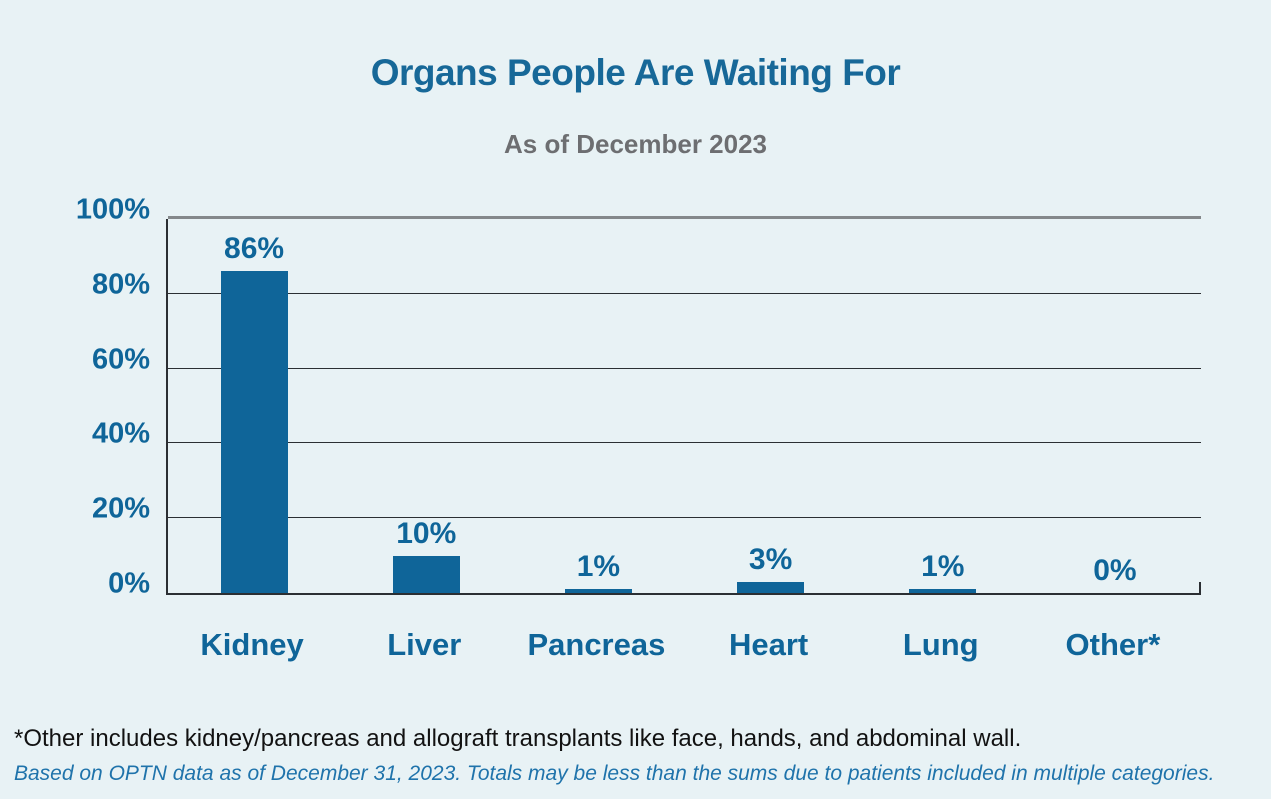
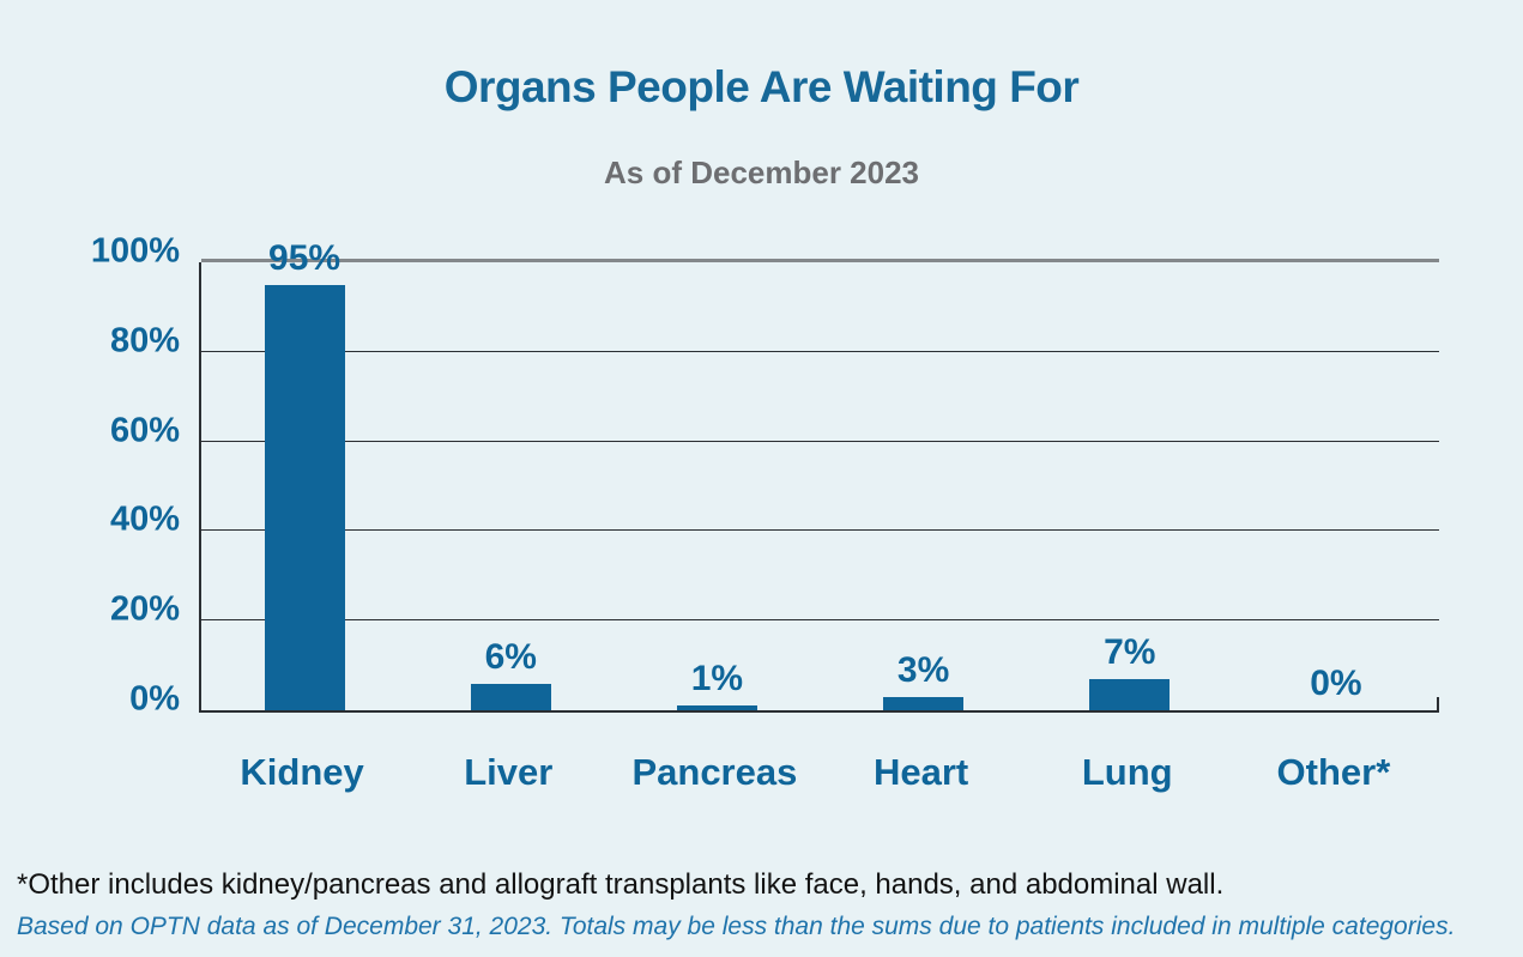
Kidney: 86% -> 95%
Liver: 10% -> 6%
Lung: 1% -> 7%
